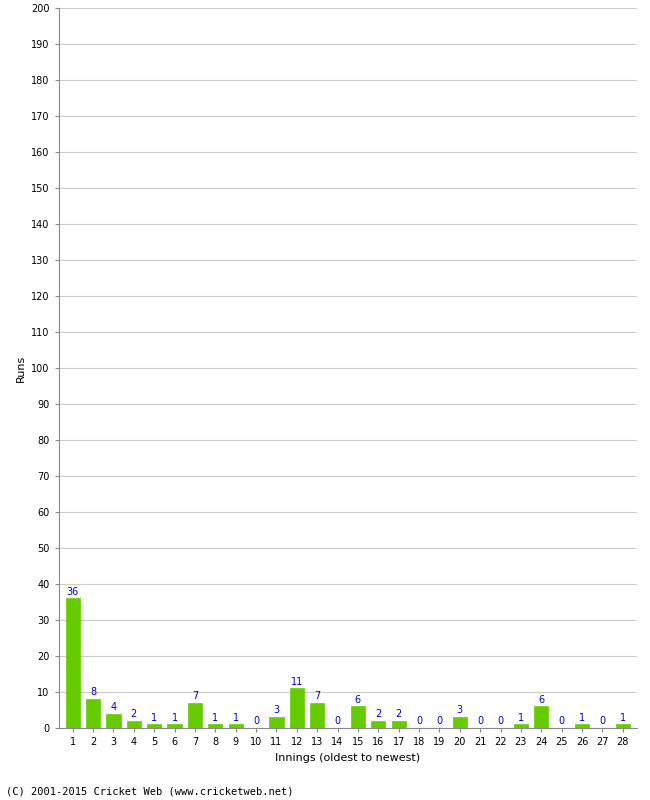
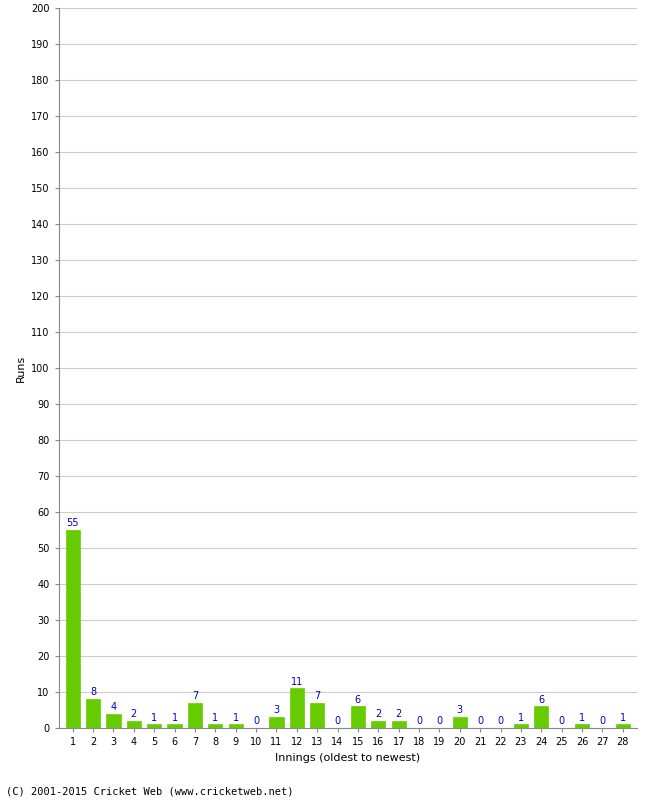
1: 36 -> 55
